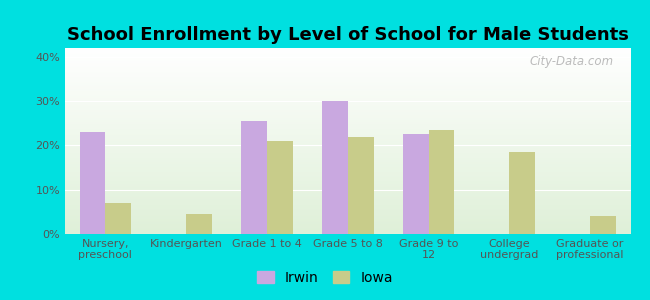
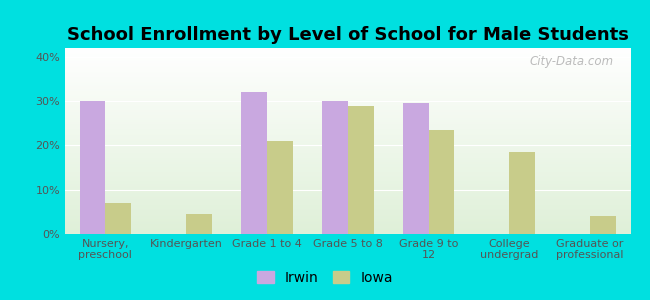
Irwin/Nursery, preschool: 23.0% -> 30.0%
Irwin/Grade 1 to 4: 25.5% -> 32.0%
Iowa/Grade 5 to 8: 22.0% -> 29.0%
Irwin/Grade 9 to 12: 22.5% -> 29.5%
